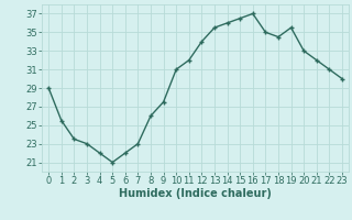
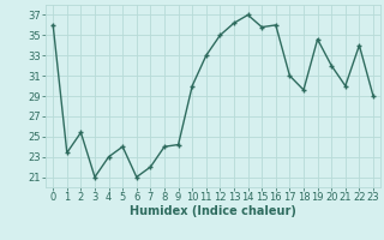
0: 29.0 -> 36.0
1: 25.5 -> 23.4
2: 23.5 -> 25.4
3: 23.0 -> 21.0
4: 22.0 -> 23.0
5: 21.0 -> 24.0
6: 22.0 -> 21.0
7: 23.0 -> 22.0
8: 26.0 -> 24.0
9: 27.5 -> 24.2
10: 31.0 -> 30.0
11: 32.0 -> 33.0
12: 34.0 -> 35.0
13: 35.5 -> 36.2
14: 36.0 -> 37.0
15: 36.5 -> 35.8
16: 37.0 -> 36.0
17: 35.0 -> 31.0
18: 34.5 -> 29.6
19: 35.5 -> 34.6
20: 33.0 -> 32.0
21: 32.0 -> 30.0
22: 31.0 -> 34.0
23: 30.0 -> 29.0
